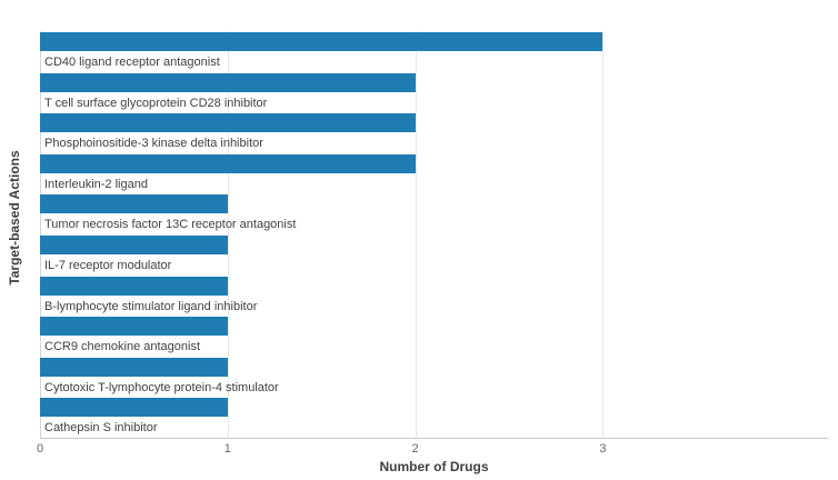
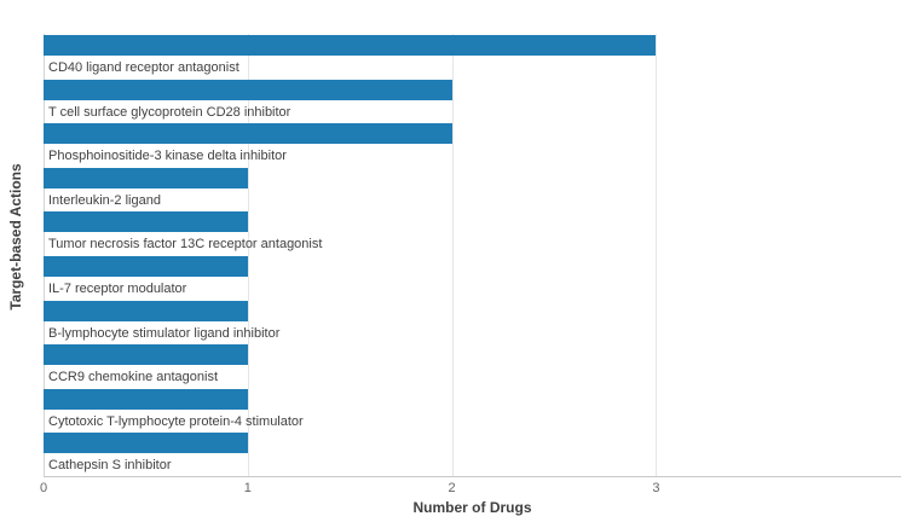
Interleukin-2 ligand: 2 -> 1
